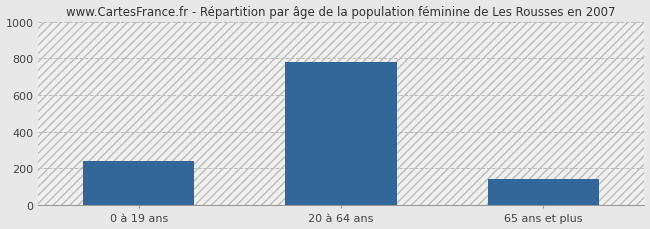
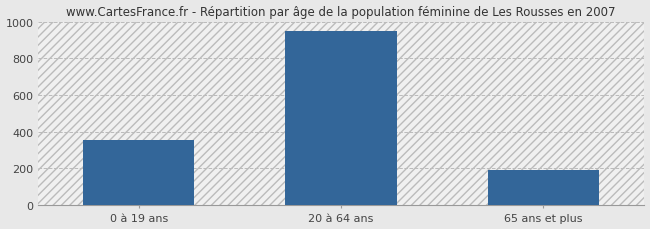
0 à 19 ans: 240 -> 360
20 à 64 ans: 780 -> 950
65 ans et plus: 140 -> 190
